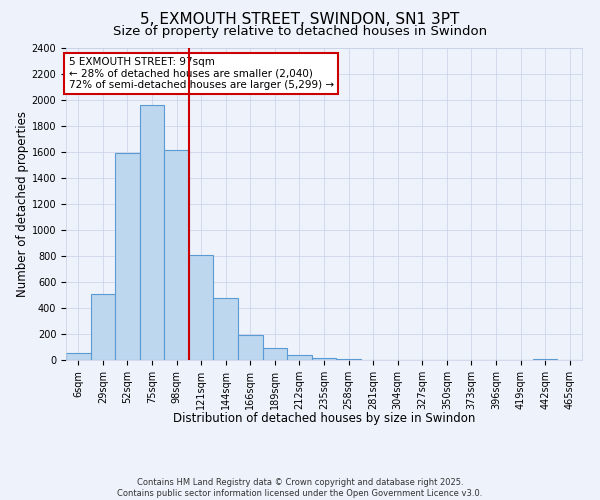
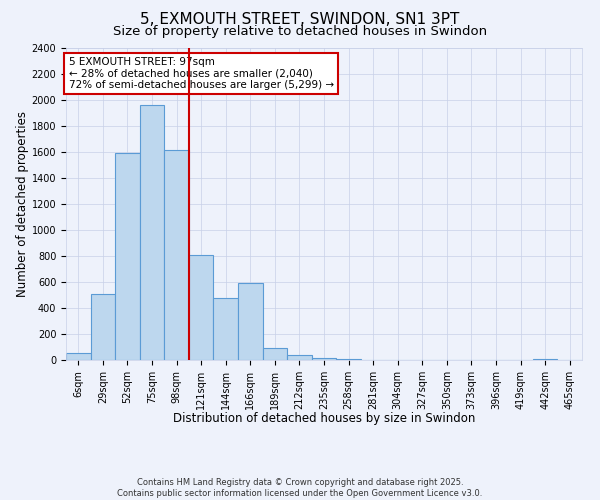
166sqm: 190 -> 590
